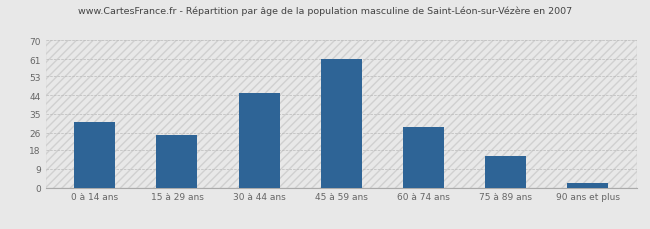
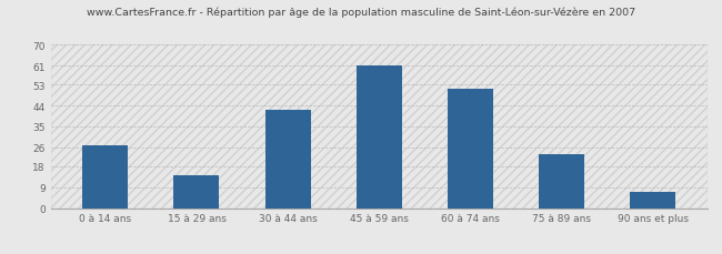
0 à 14 ans: 31 -> 27
15 à 29 ans: 25 -> 14
30 à 44 ans: 45 -> 42
60 à 74 ans: 29 -> 51
75 à 89 ans: 15 -> 23
90 ans et plus: 2 -> 7
